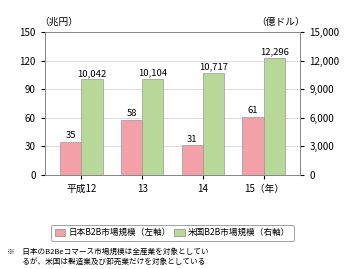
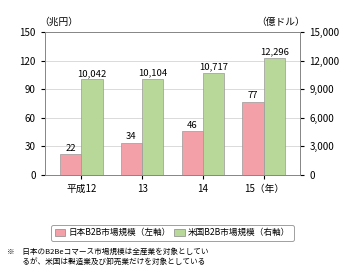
日本B2B市場規模（左軸）/平成12: 35 -> 22
日本B2B市場規模（左軸）/13: 58 -> 34
日本B2B市場規模（左軸）/14: 31 -> 46
日本B2B市場規模（左軸）/15（年）: 61 -> 77
